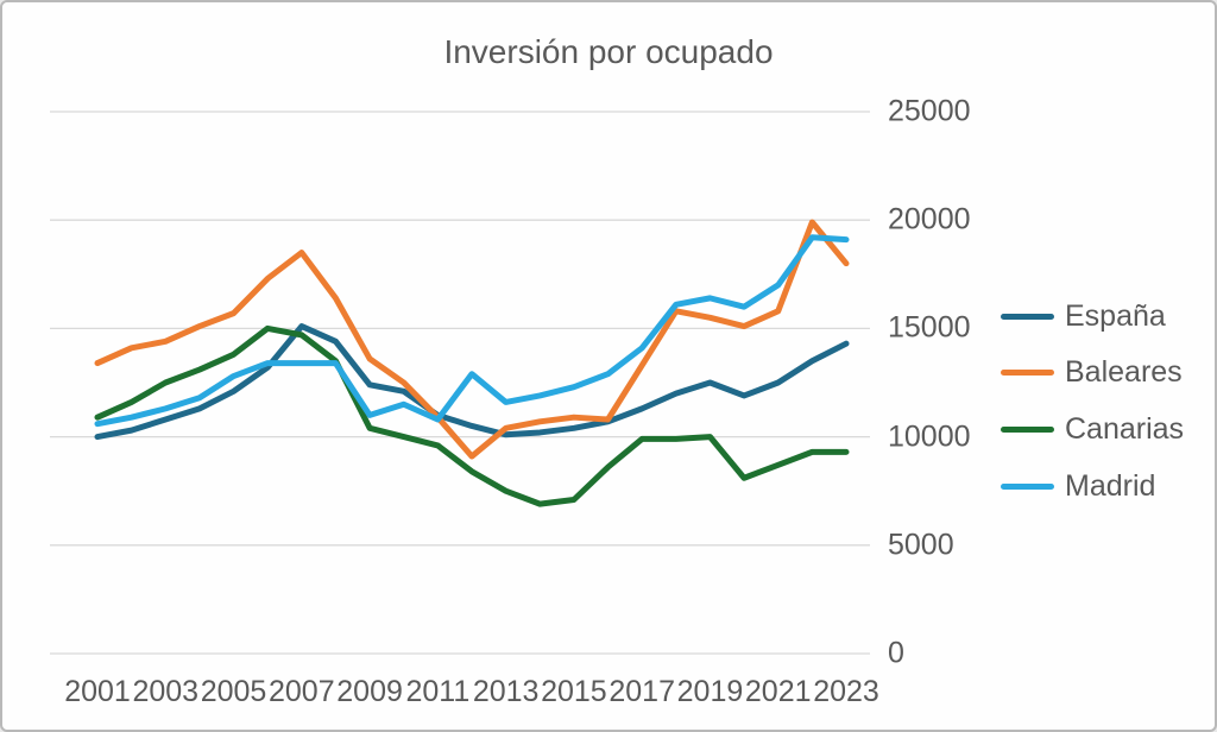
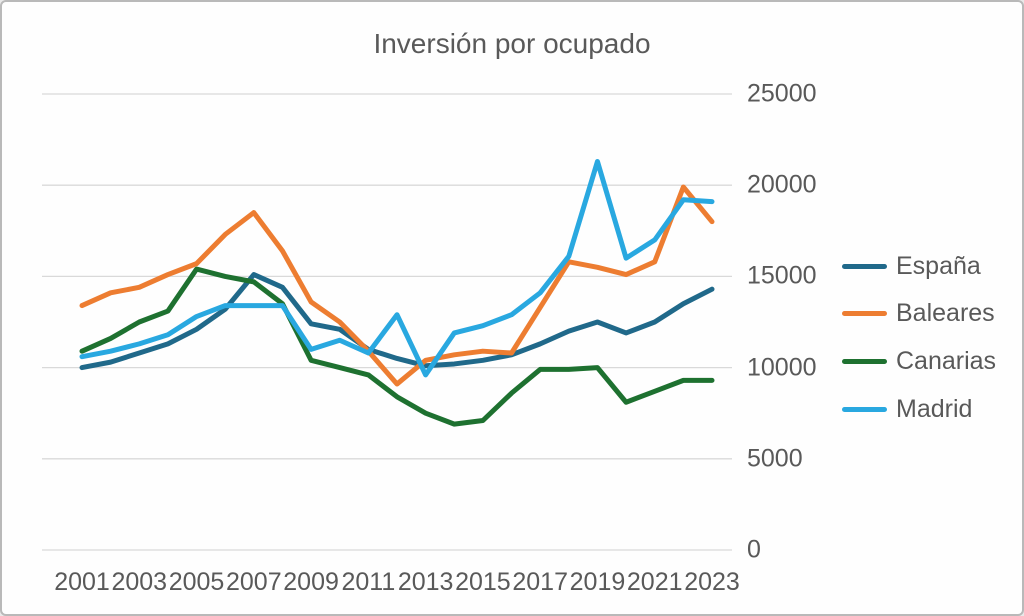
Canarias/2005: 13800 -> 15400
Madrid/2013: 11600 -> 9600
Madrid/2019: 16400 -> 21300
